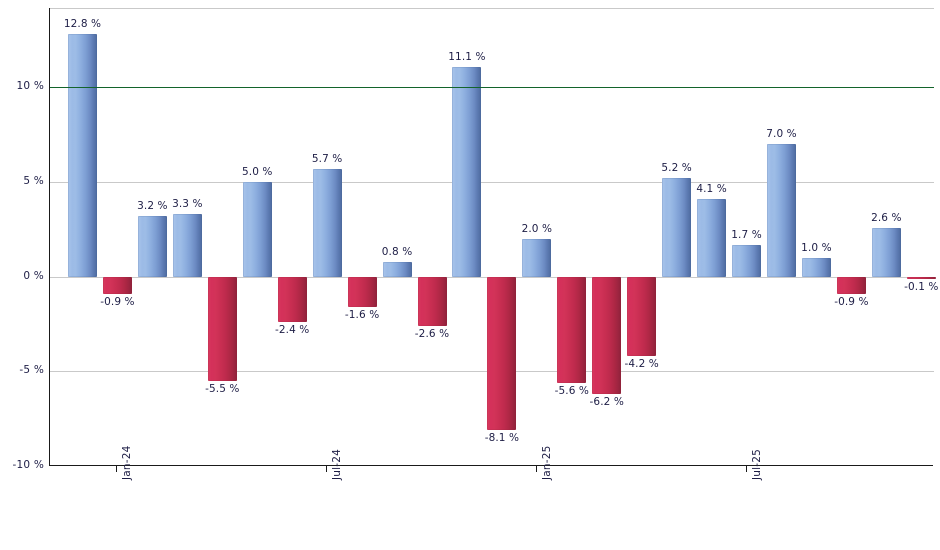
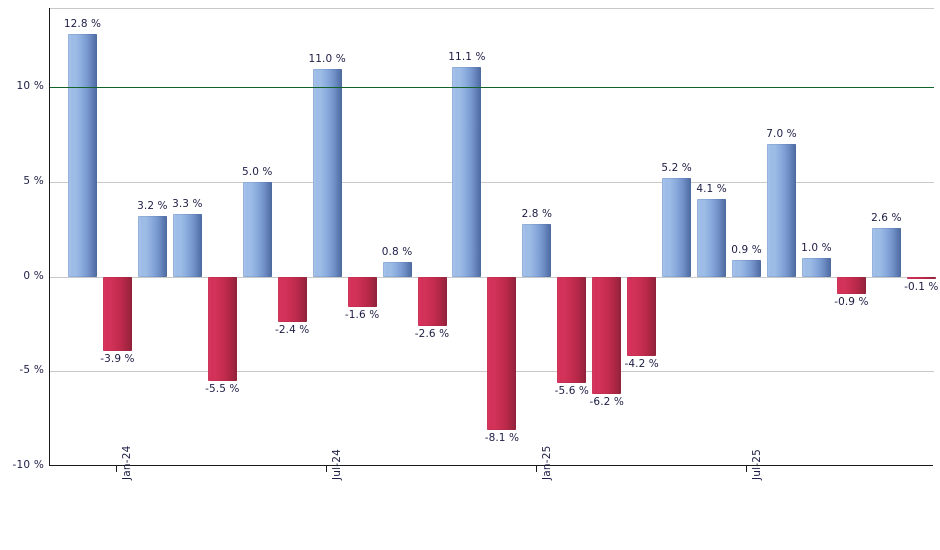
Jan-24: -0.9 -> -3.9
Jul-24: 5.7 -> 11.0
Jan-25: 2.0 -> 2.8
Jul-25: 1.7 -> 0.9
